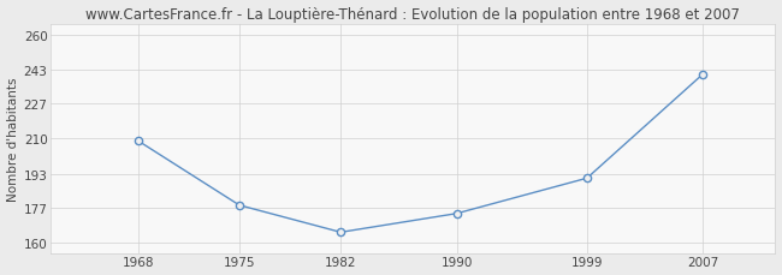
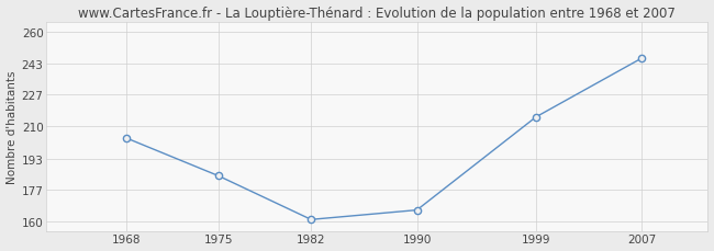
1968: 209 -> 204
1975: 178 -> 184
1982: 165 -> 161
1990: 174 -> 166
1999: 191 -> 215
2007: 241 -> 246
